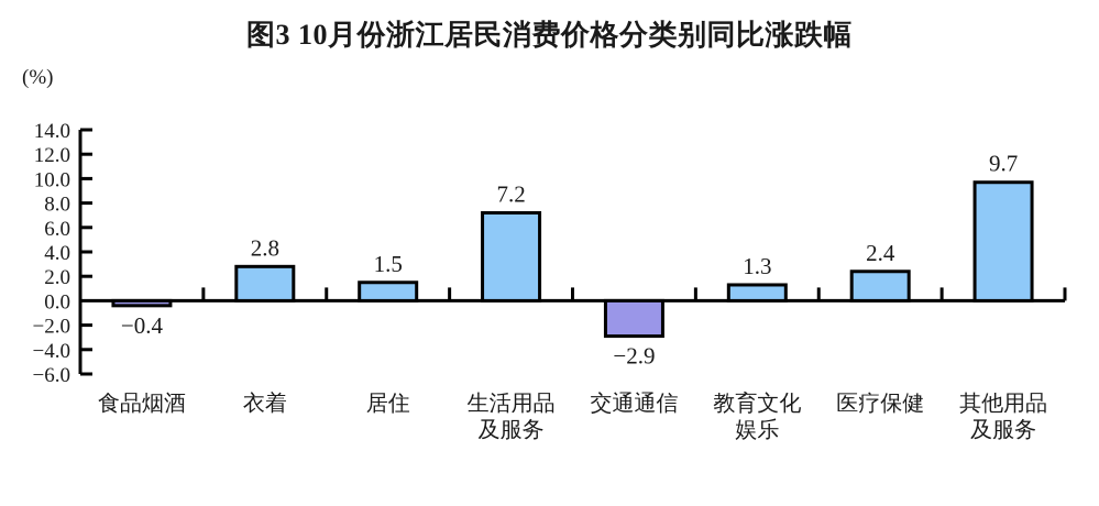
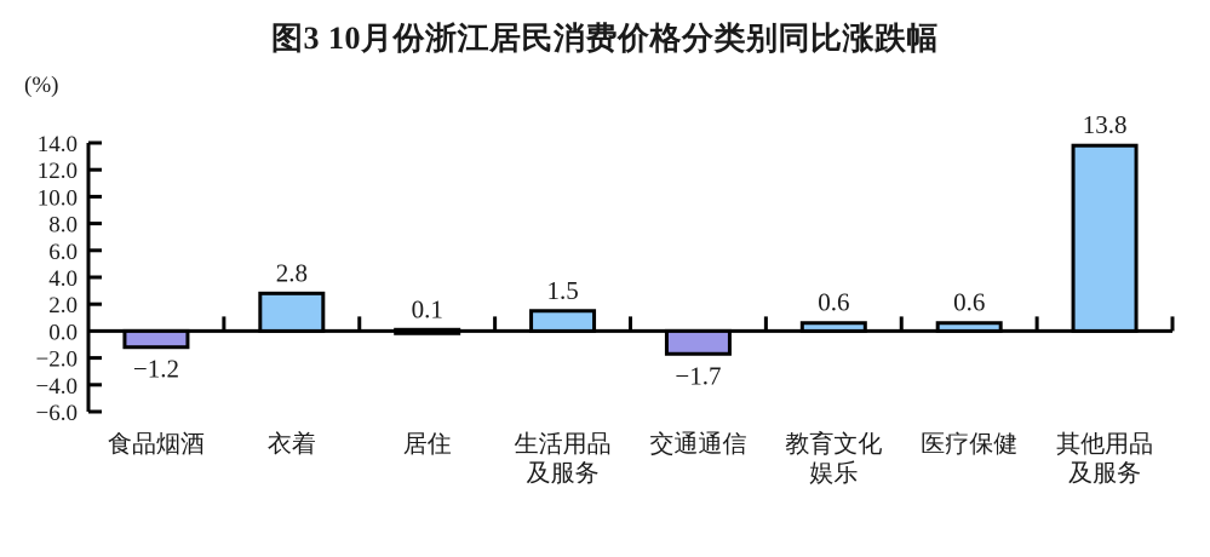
食品烟酒: −0.4 -> −1.2
居住: 1.5 -> 0.1
生活用品 及服务: 7.2 -> 1.5
交通通信: −2.9 -> −1.7
教育文化 娱乐: 1.3 -> 0.6
医疗保健: 2.4 -> 0.6
其他用品 及服务: 9.7 -> 13.8
